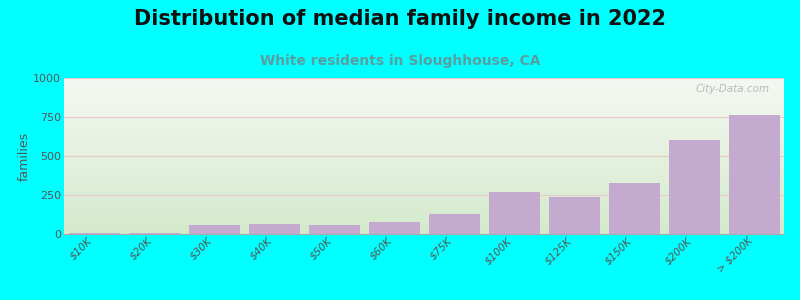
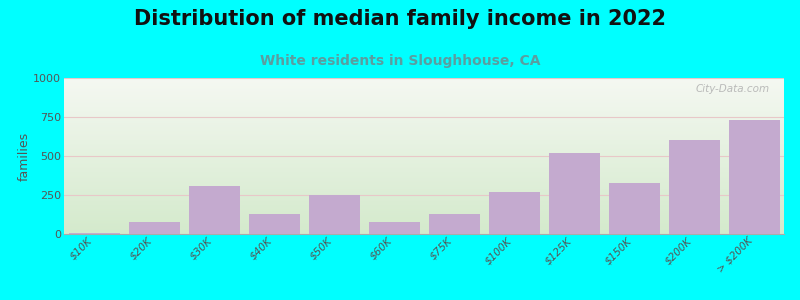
$20K: 10 -> 80
$30K: 60 -> 310
$40K: 60 -> 130
$50K: 60 -> 250
$125K: 240 -> 520
> $200K: 760 -> 730
